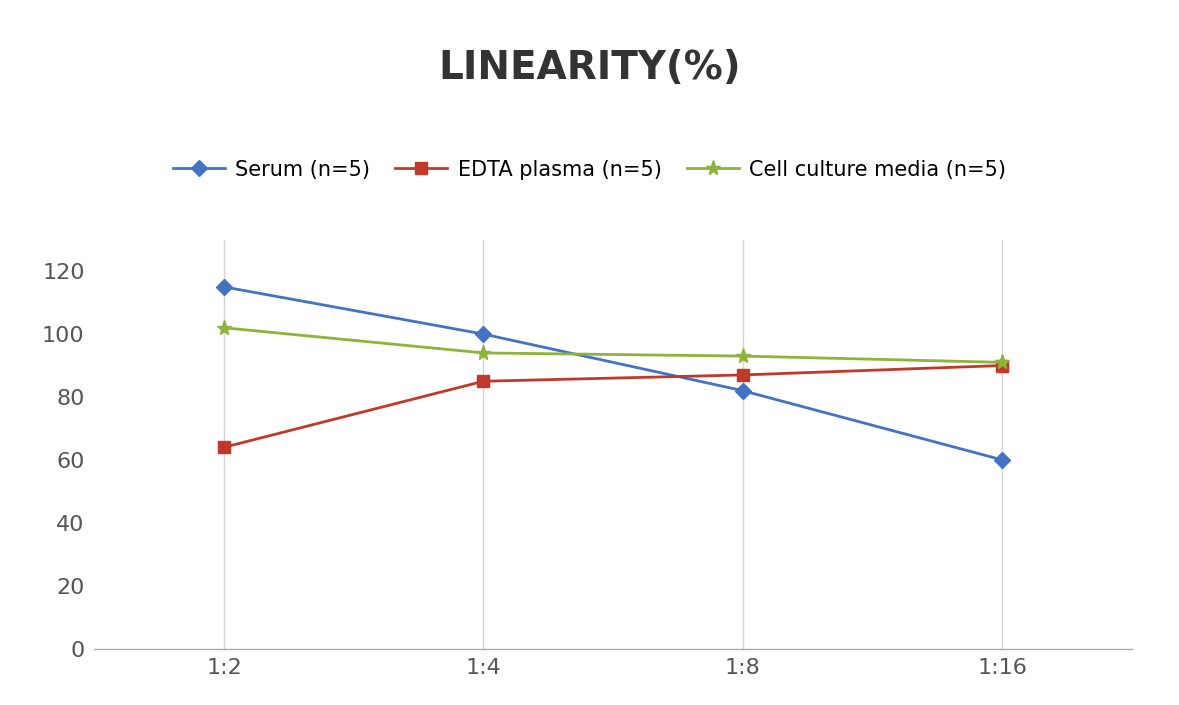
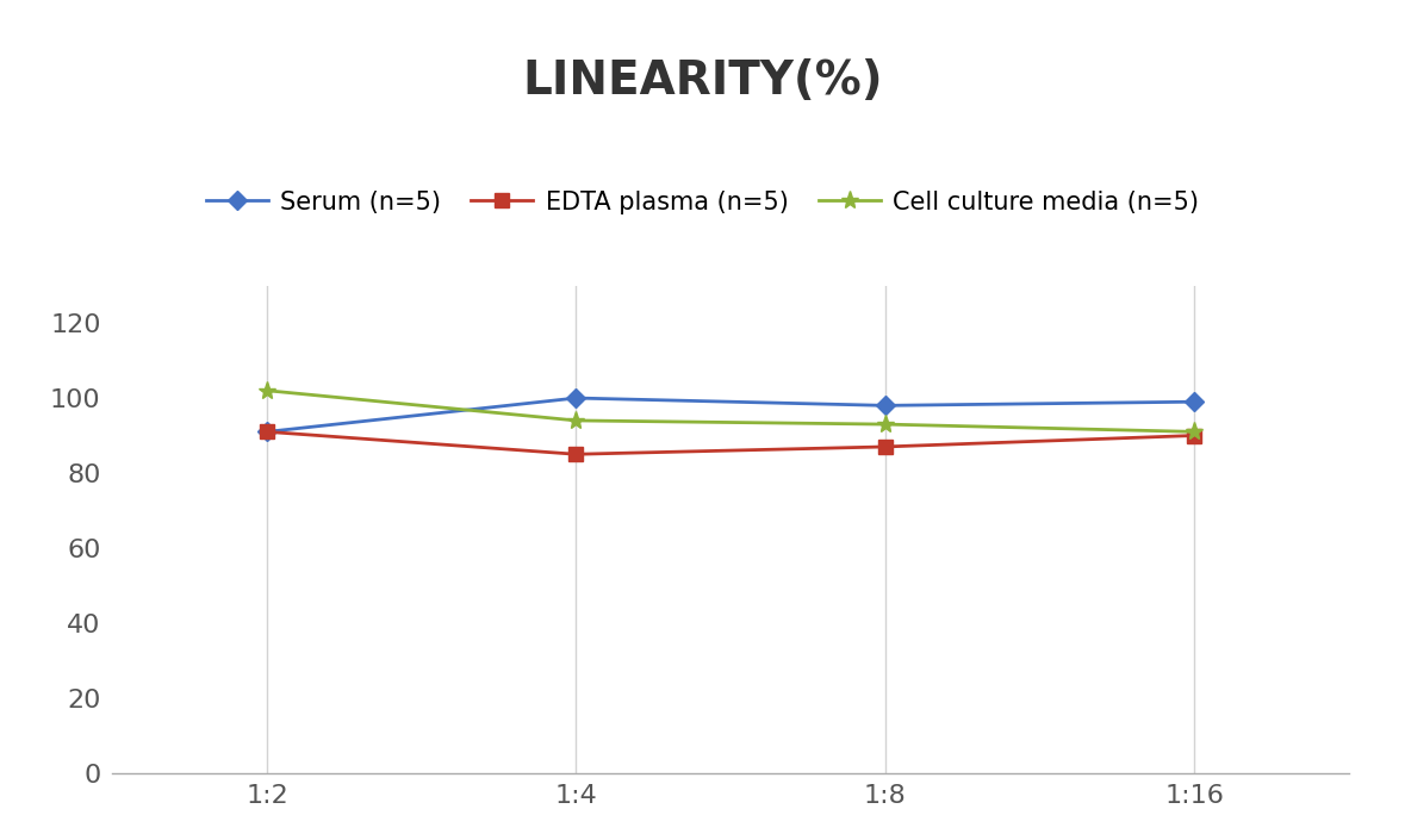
Serum (n=5)/1:2: 115 -> 91
EDTA plasma (n=5)/1:2: 64 -> 91
Serum (n=5)/1:8: 82 -> 98
Serum (n=5)/1:16: 60 -> 99
